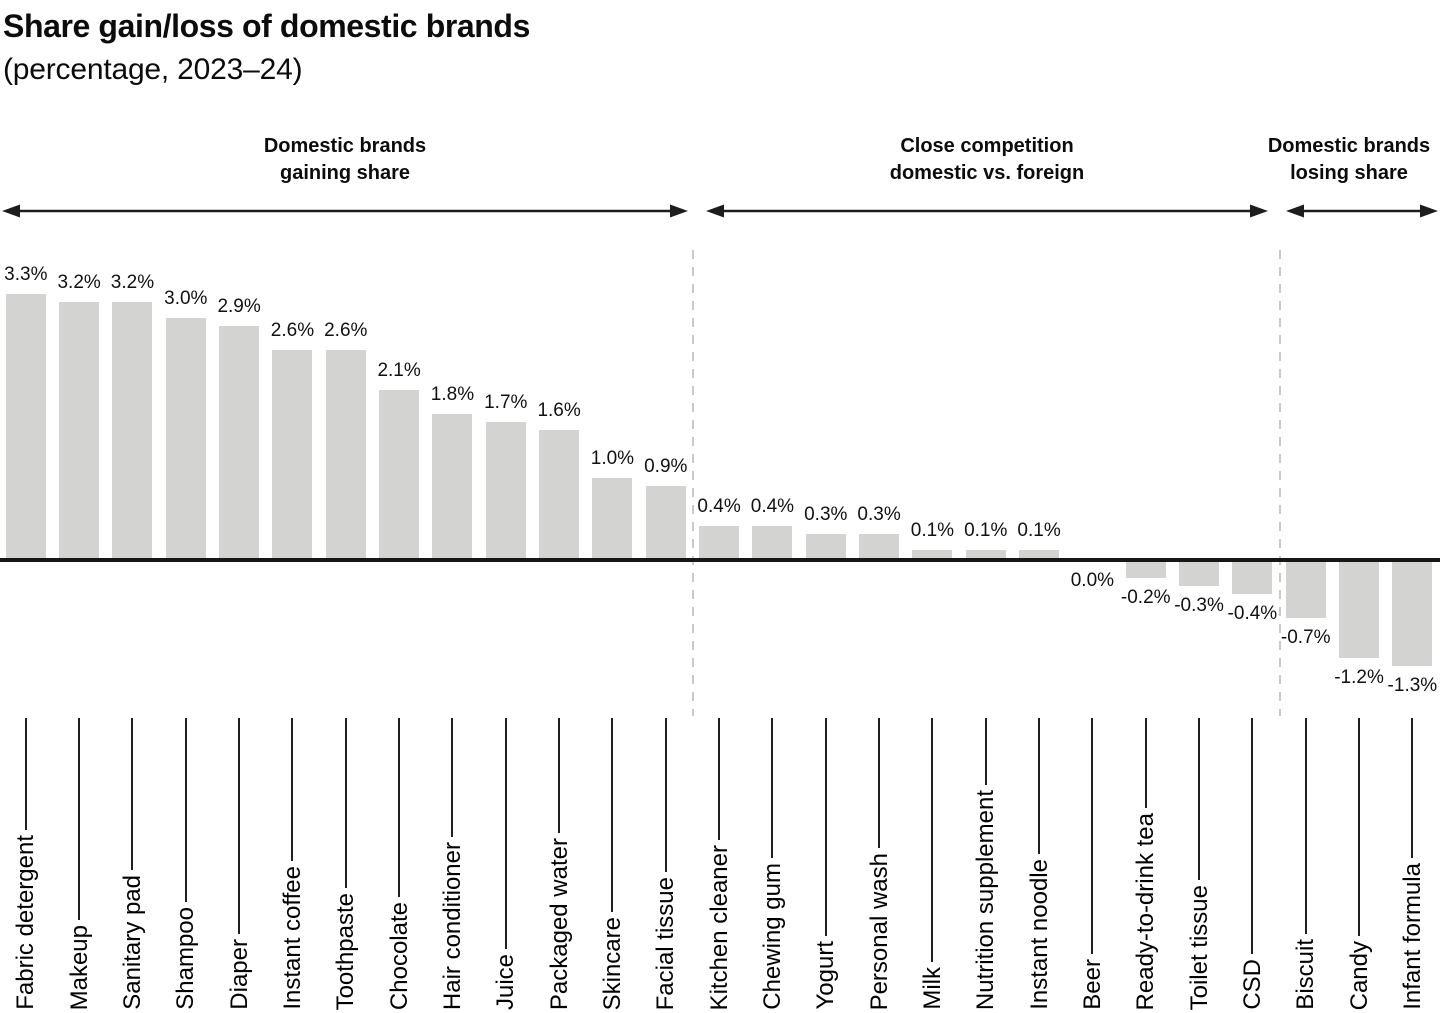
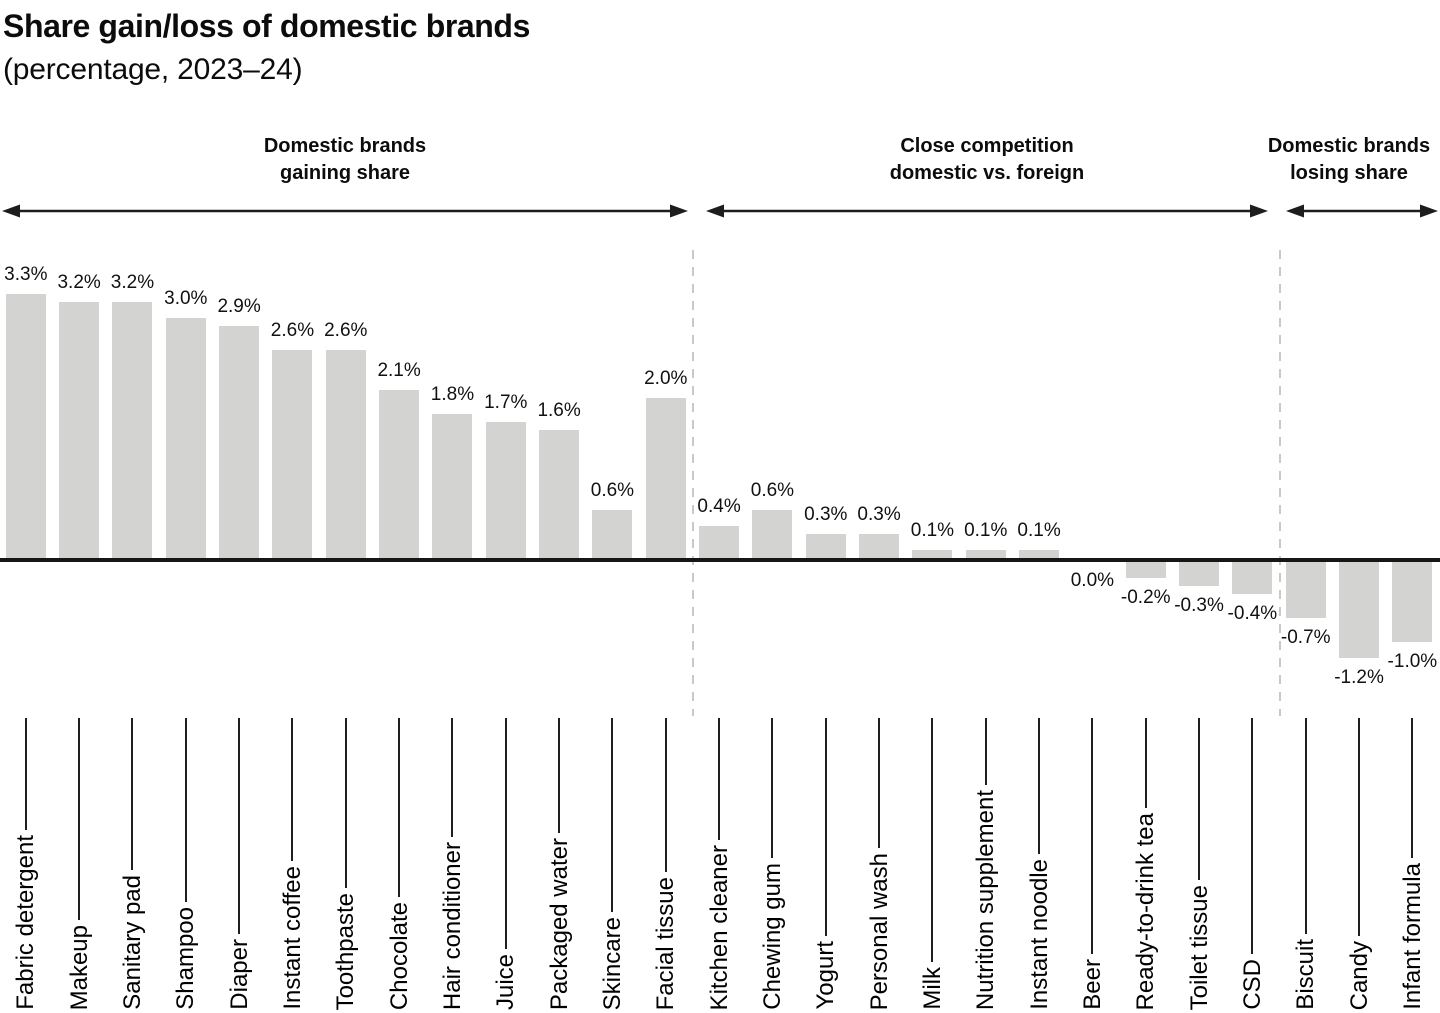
Skincare: 1.0% -> 0.6%
Facial tissue: 0.9% -> 2.0%
Chewing gum: 0.4% -> 0.6%
Infant formula: -1.3% -> -1.0%
